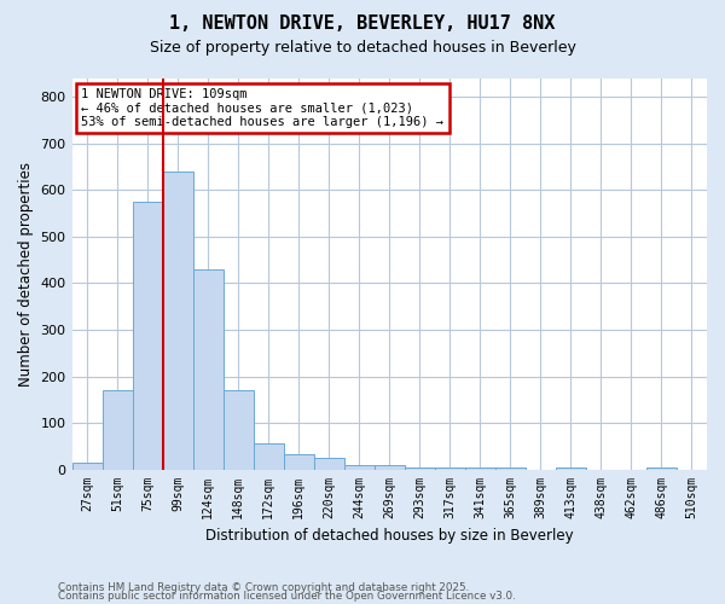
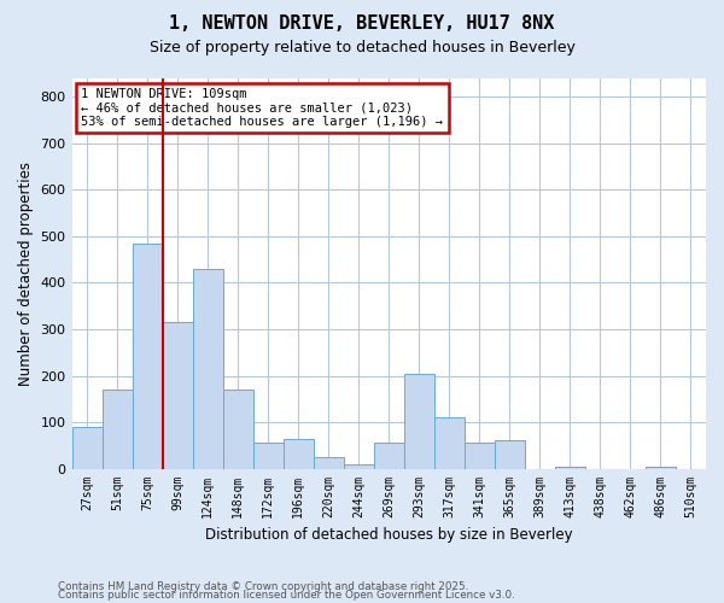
27sqm: 15 -> 90
75sqm: 575 -> 485
99sqm: 640 -> 315
196sqm: 32 -> 65
269sqm: 8 -> 55
293sqm: 4 -> 205
317sqm: 5 -> 110
341sqm: 5 -> 55
365sqm: 4 -> 60
